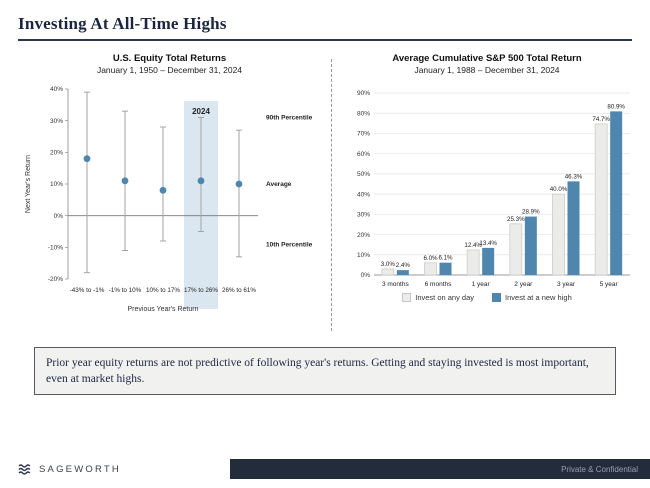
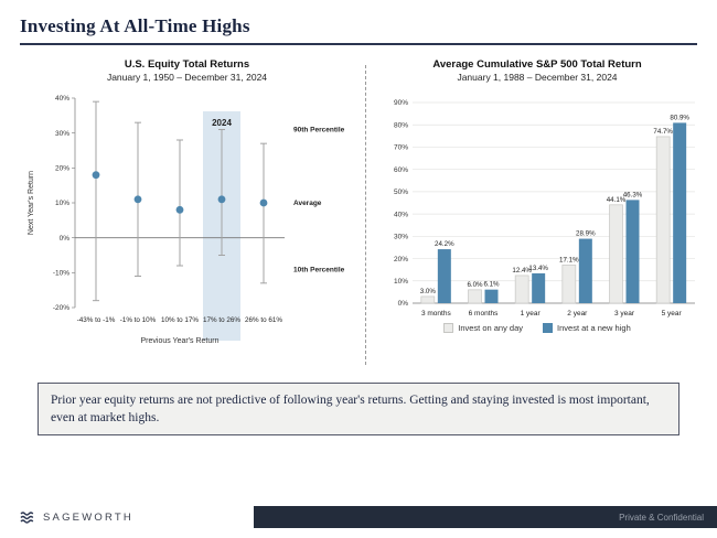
Average Cumulative S&P 500 Total Return/Invest at a new high/3 months: 2.4% -> 24.2%
Average Cumulative S&P 500 Total Return/Invest on any day/2 year: 25.3% -> 17.1%
Average Cumulative S&P 500 Total Return/Invest on any day/3 year: 40.0% -> 44.1%
